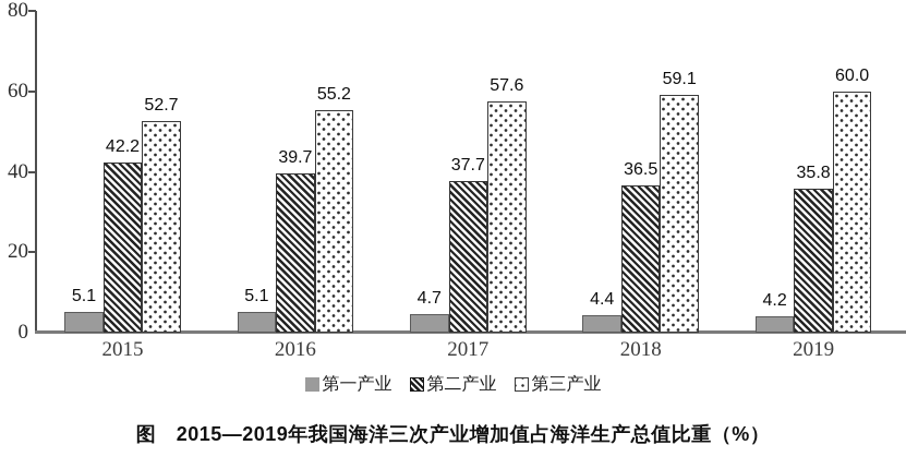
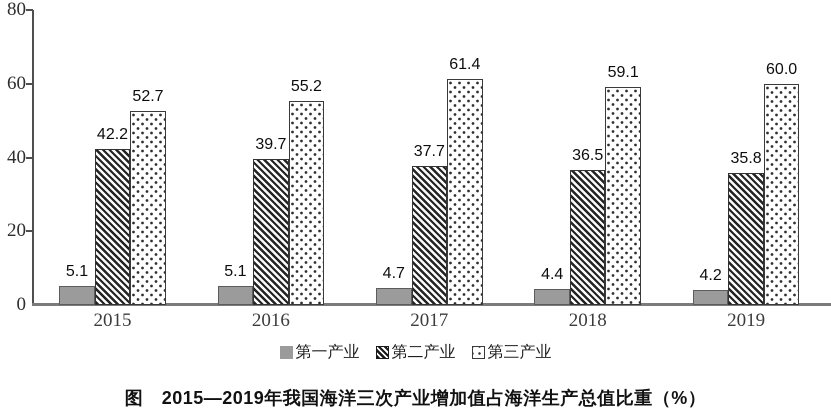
第三产业/2017: 57.6 -> 61.4
